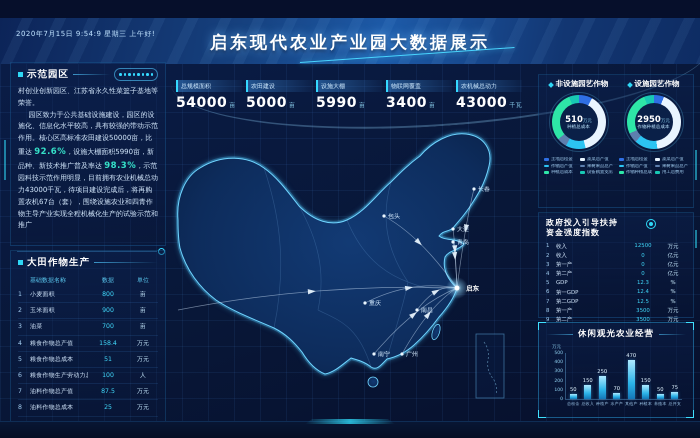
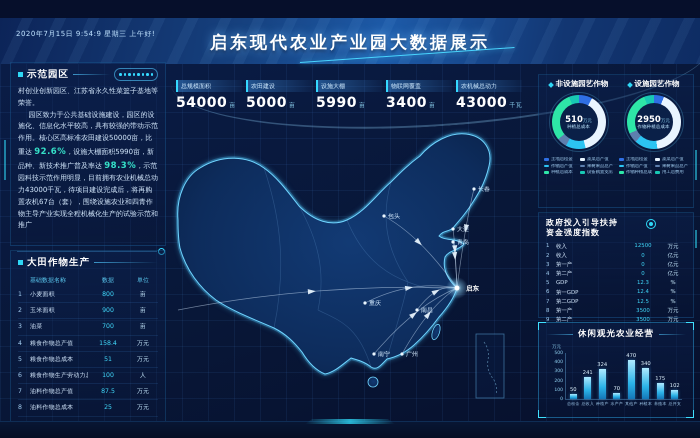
休闲观光农业经营/总收入: 150 -> 241
休闲观光农业经营/种植产: 250 -> 324
休闲观光农业经营/种植本: 150 -> 340
休闲观光农业经营/养殖本: 50 -> 175
休闲观光农业经营/总开支: 75 -> 102
